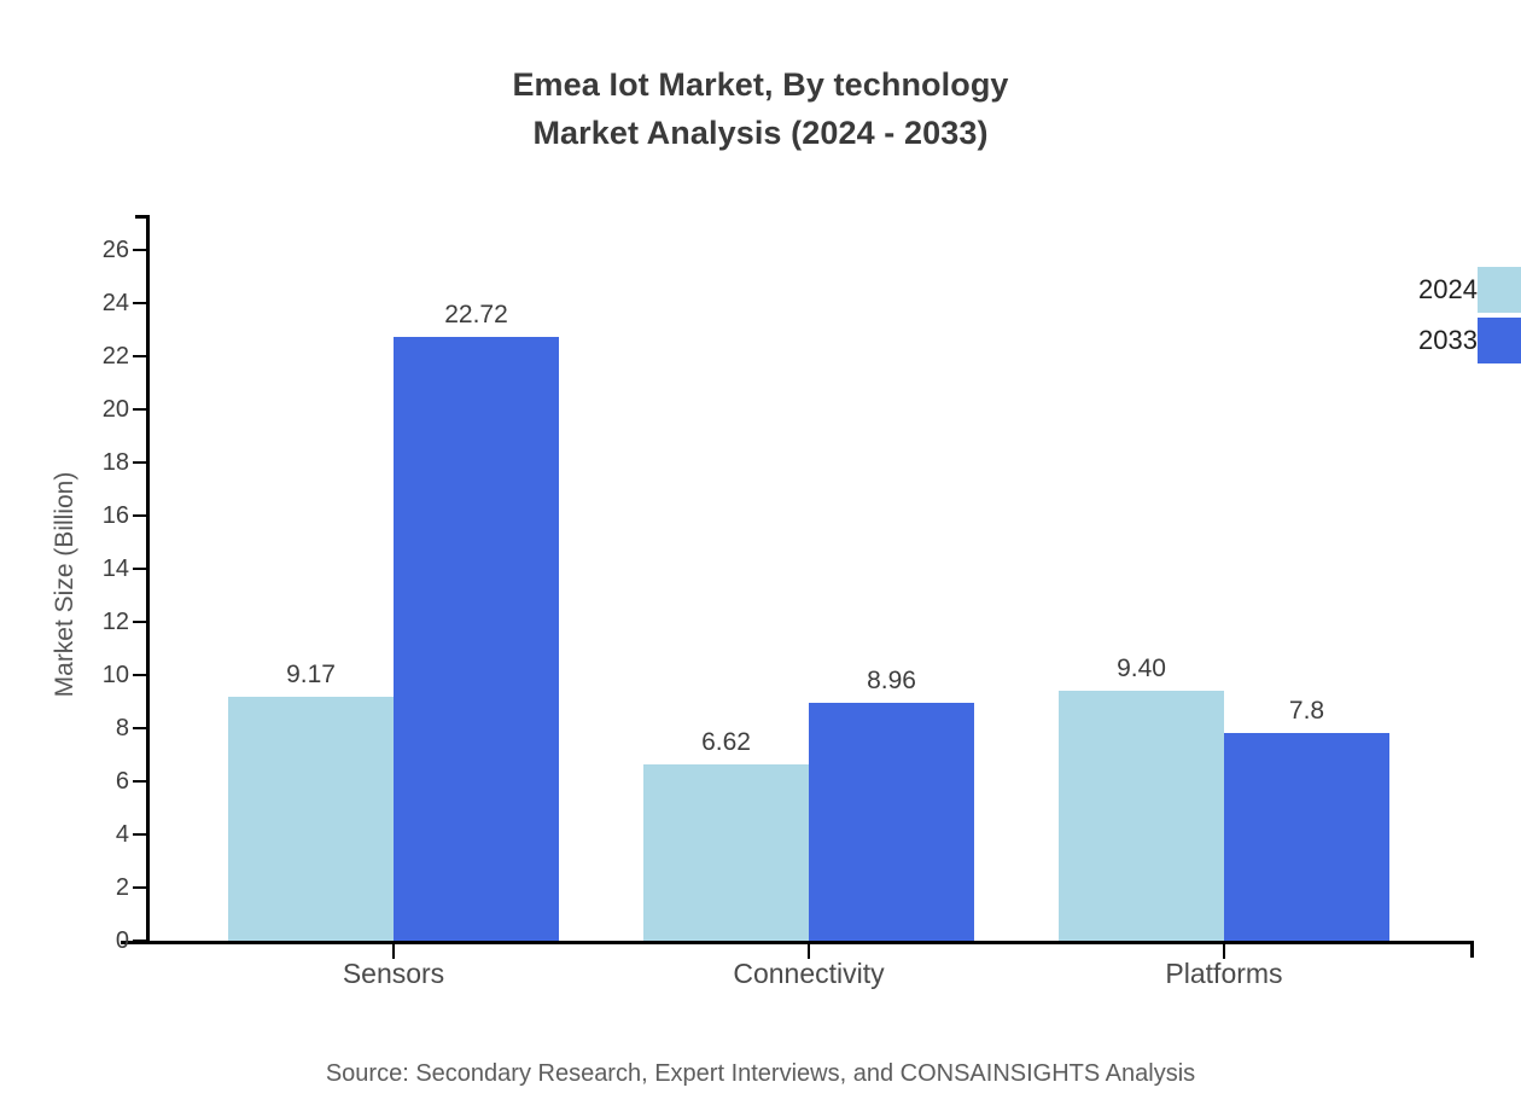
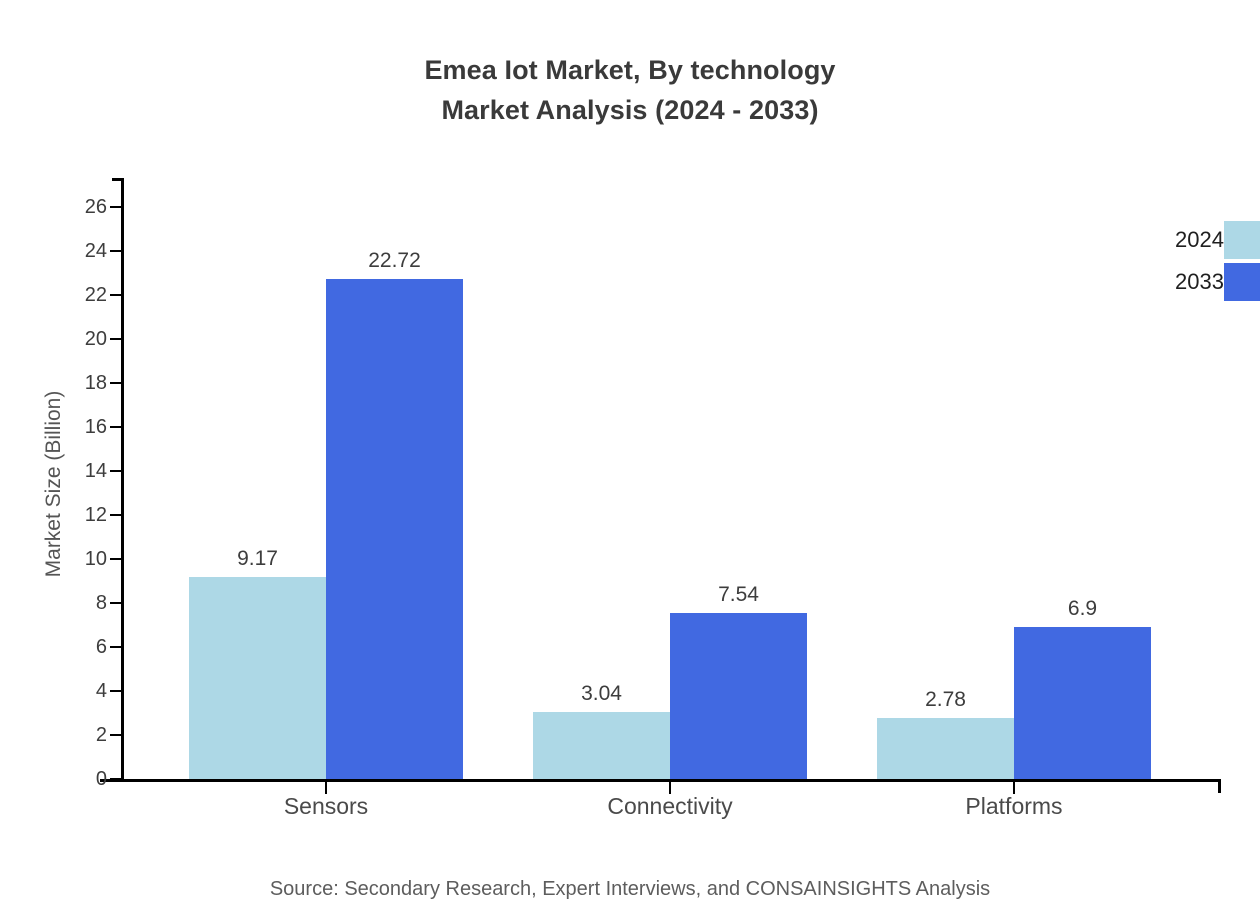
2024/Connectivity: 6.62 -> 3.04
2033/Connectivity: 8.96 -> 7.54
2024/Platforms: 9.40 -> 2.78
2033/Platforms: 7.8 -> 6.9
